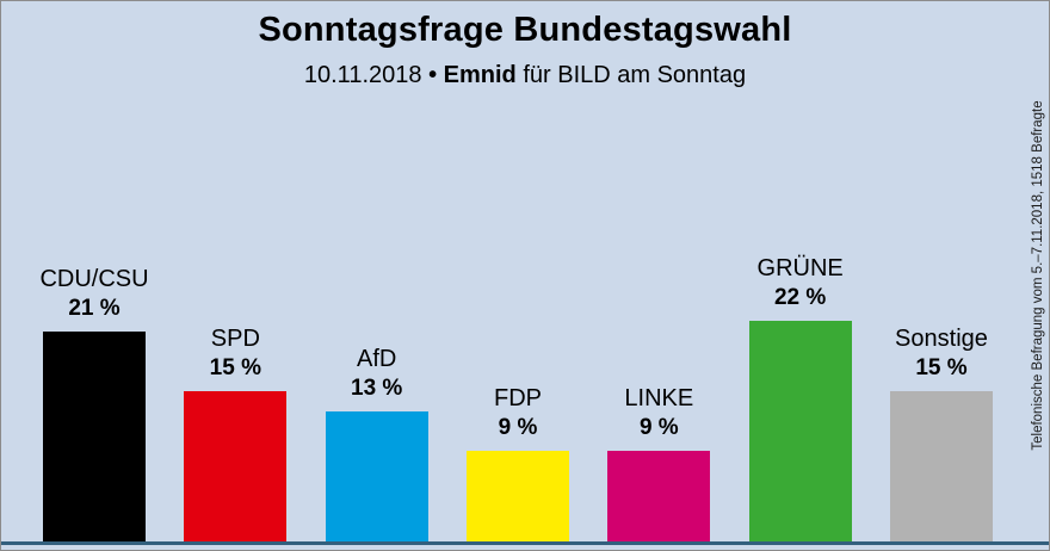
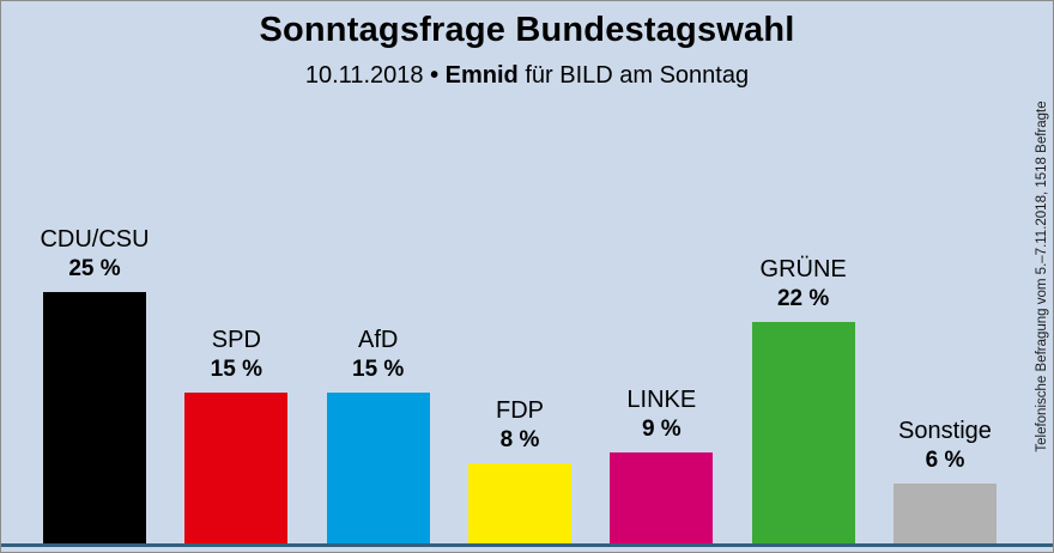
CDU/CSU: 21 -> 25
AfD: 13 -> 15
FDP: 9 -> 8
Sonstige: 15 -> 6
